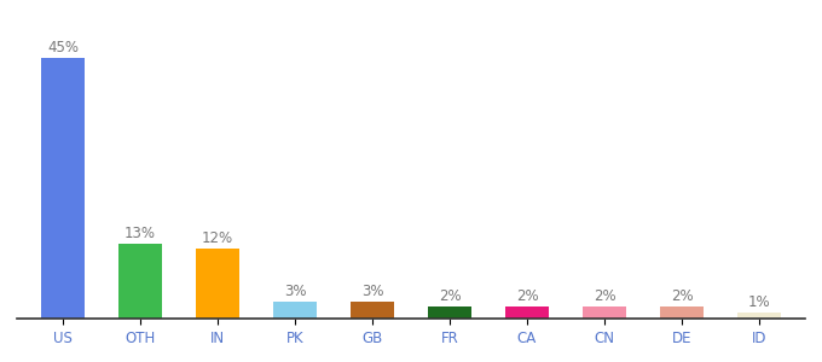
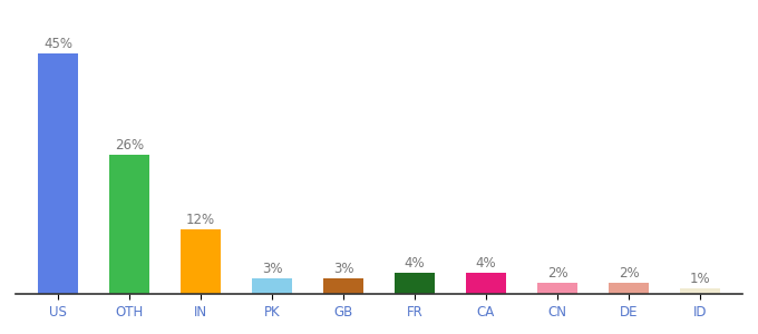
OTH: 13% -> 26%
FR: 2% -> 4%
CA: 2% -> 4%
